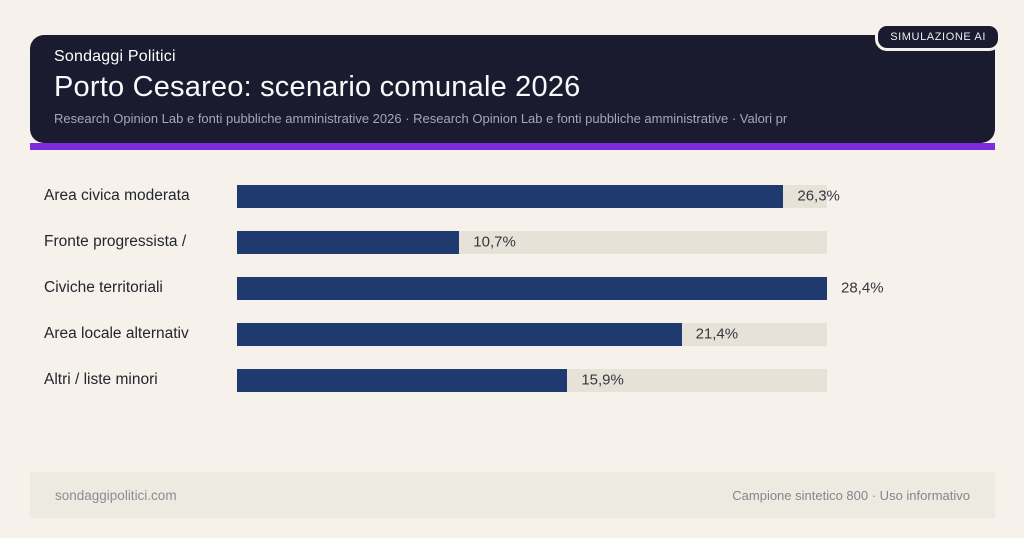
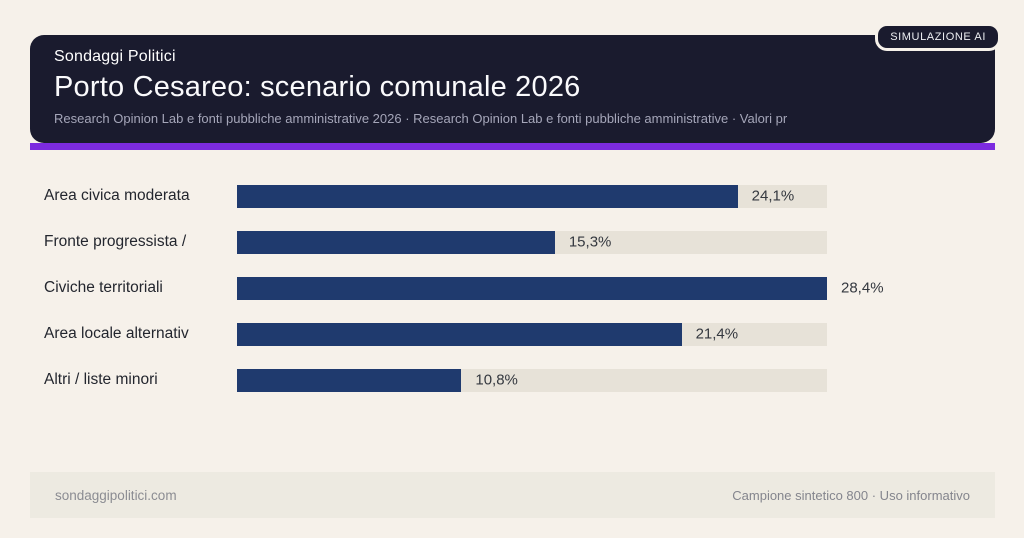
Area civica moderata: 26,3% -> 24,1%
Fronte progressista /: 10,7% -> 15,3%
Altri / liste minori: 15,9% -> 10,8%
